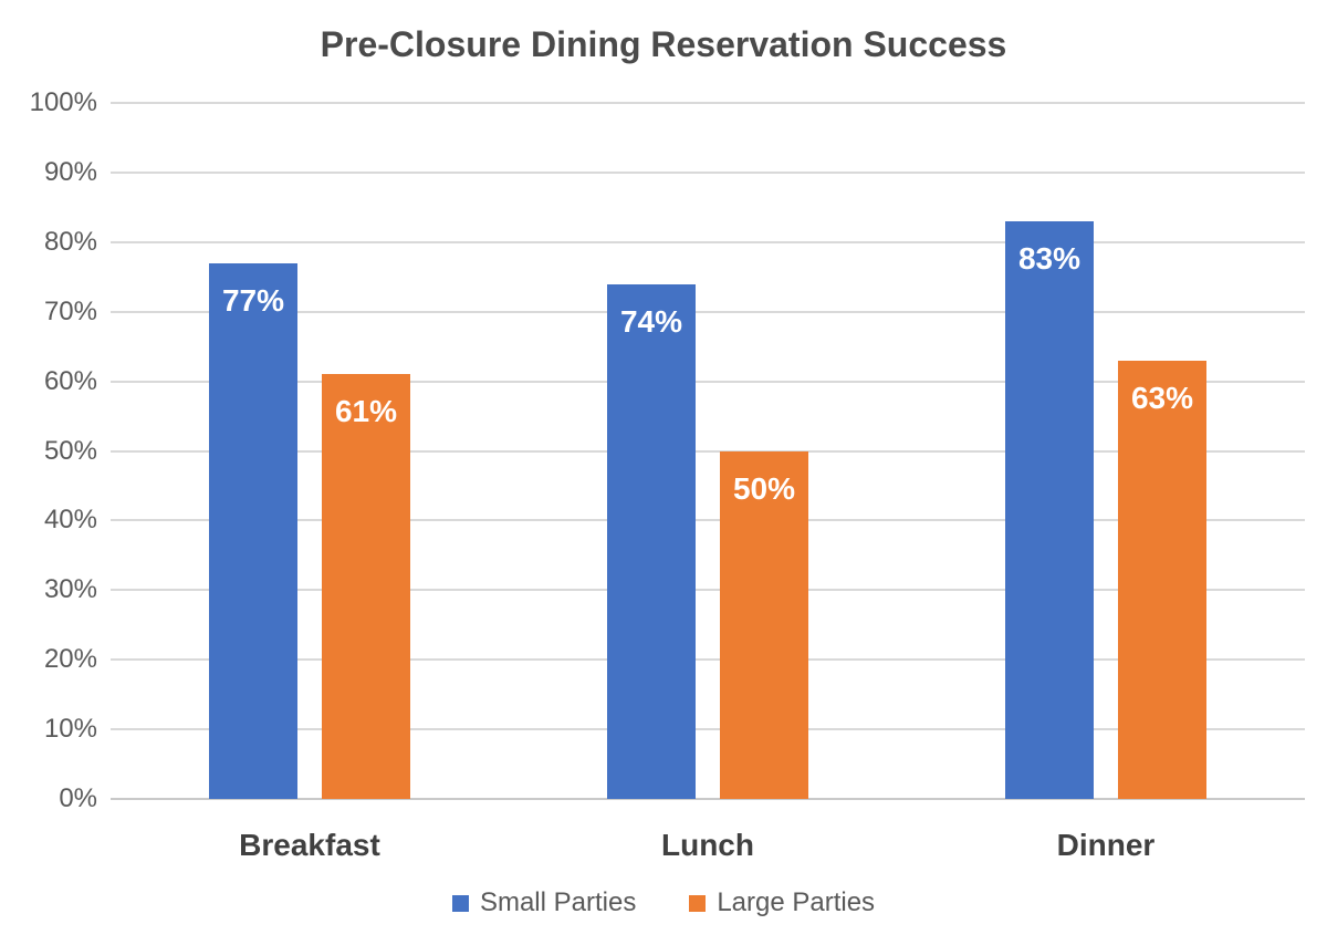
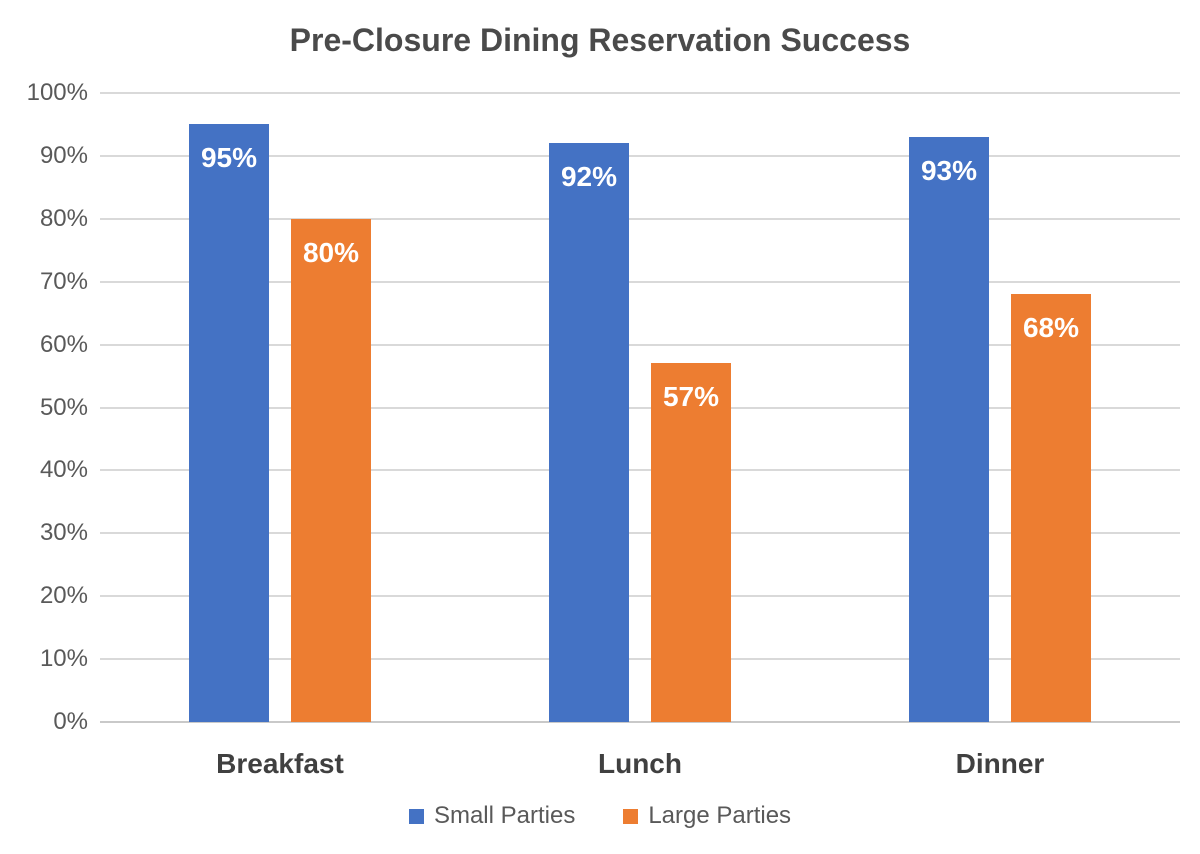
Small Parties/Breakfast: 77% -> 95%
Large Parties/Breakfast: 61% -> 80%
Small Parties/Lunch: 74% -> 92%
Large Parties/Lunch: 50% -> 57%
Small Parties/Dinner: 83% -> 93%
Large Parties/Dinner: 63% -> 68%
